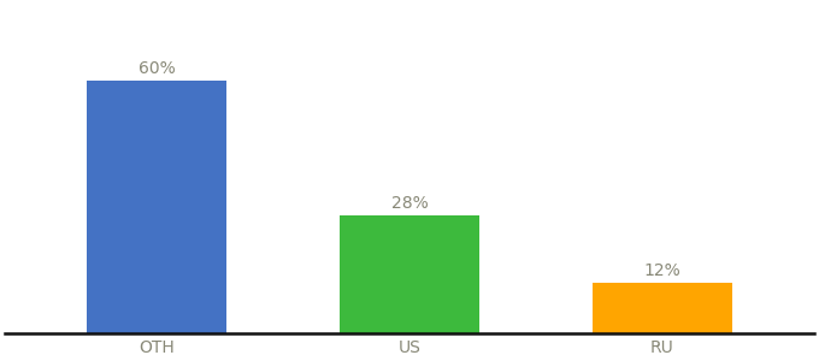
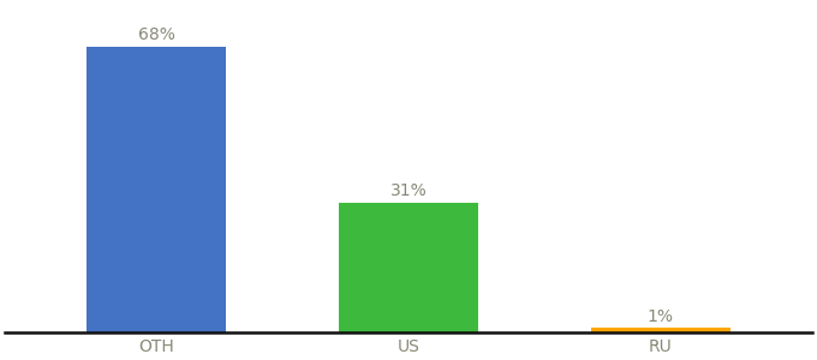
OTH: 60% -> 68%
US: 28% -> 31%
RU: 12% -> 1%
